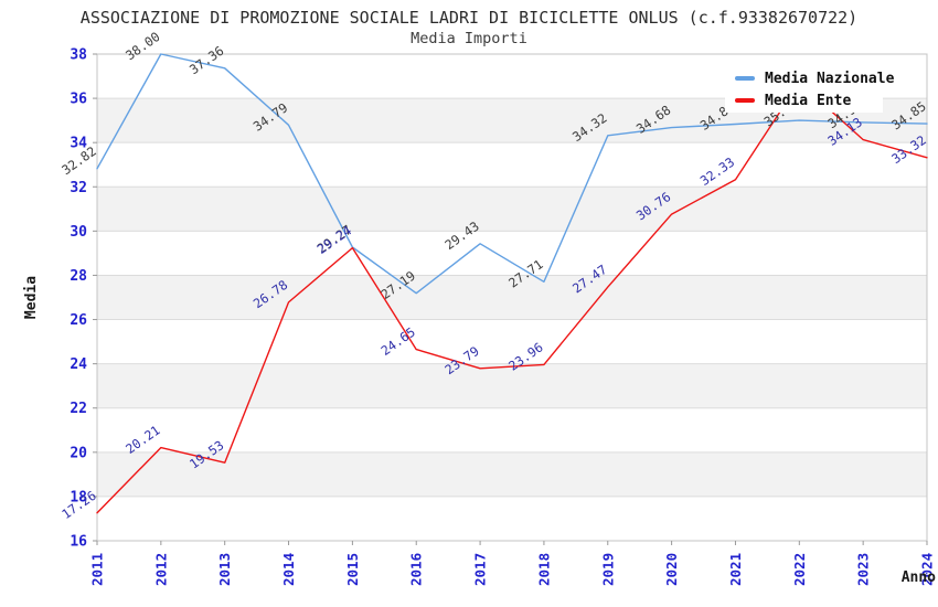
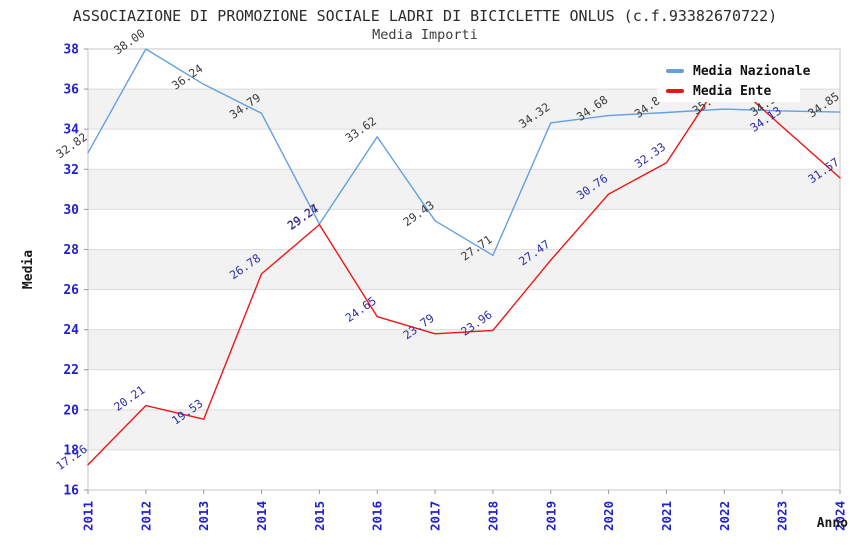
Media Nazionale/2013: 37.36 -> 36.24
Media Nazionale/2016: 27.19 -> 33.62
Media Ente/2024: 33.32 -> 31.57
